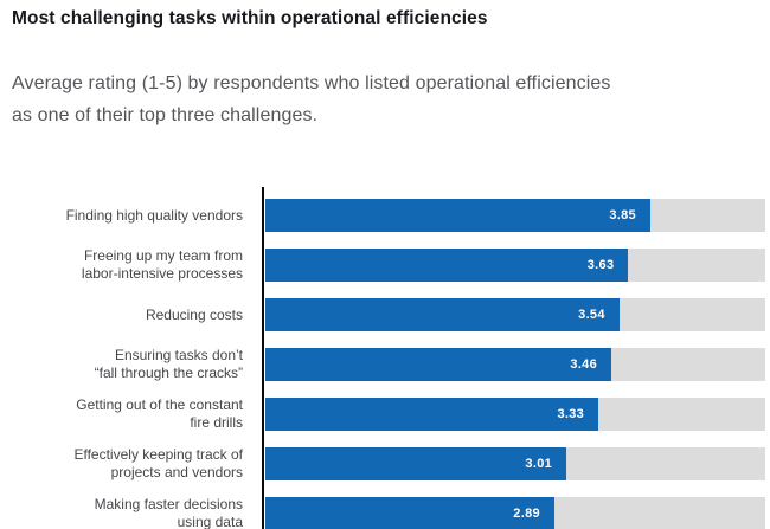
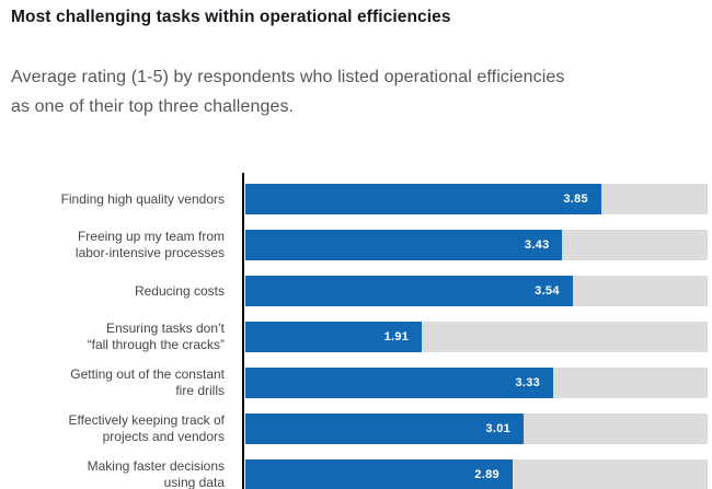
Freeing up my team from labor-intensive processes: 3.63 -> 3.43
Ensuring tasks don’t “fall through the cracks”: 3.46 -> 1.91
